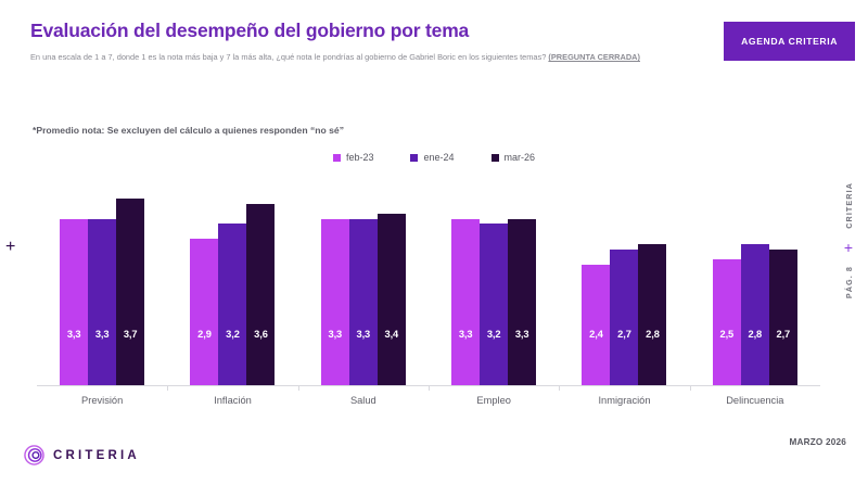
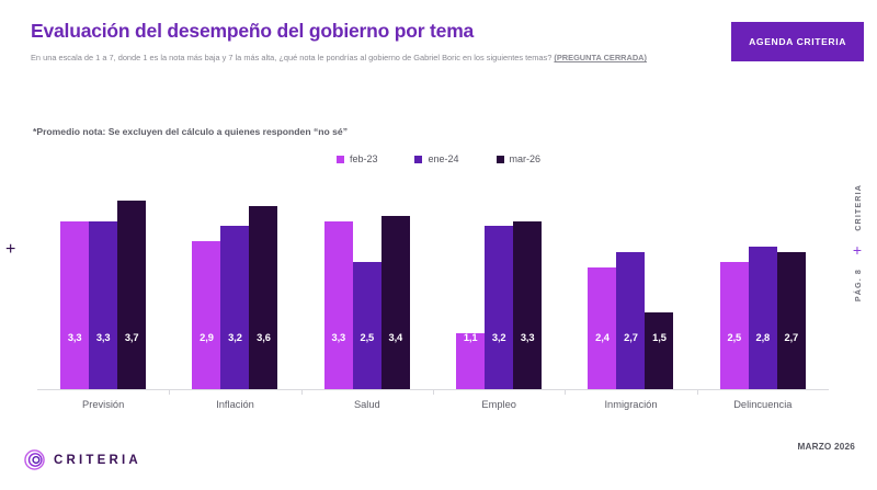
ene-24/Salud: 3,3 -> 2,5
feb-23/Empleo: 3,3 -> 1,1
mar-26/Inmigración: 2,8 -> 1,5
